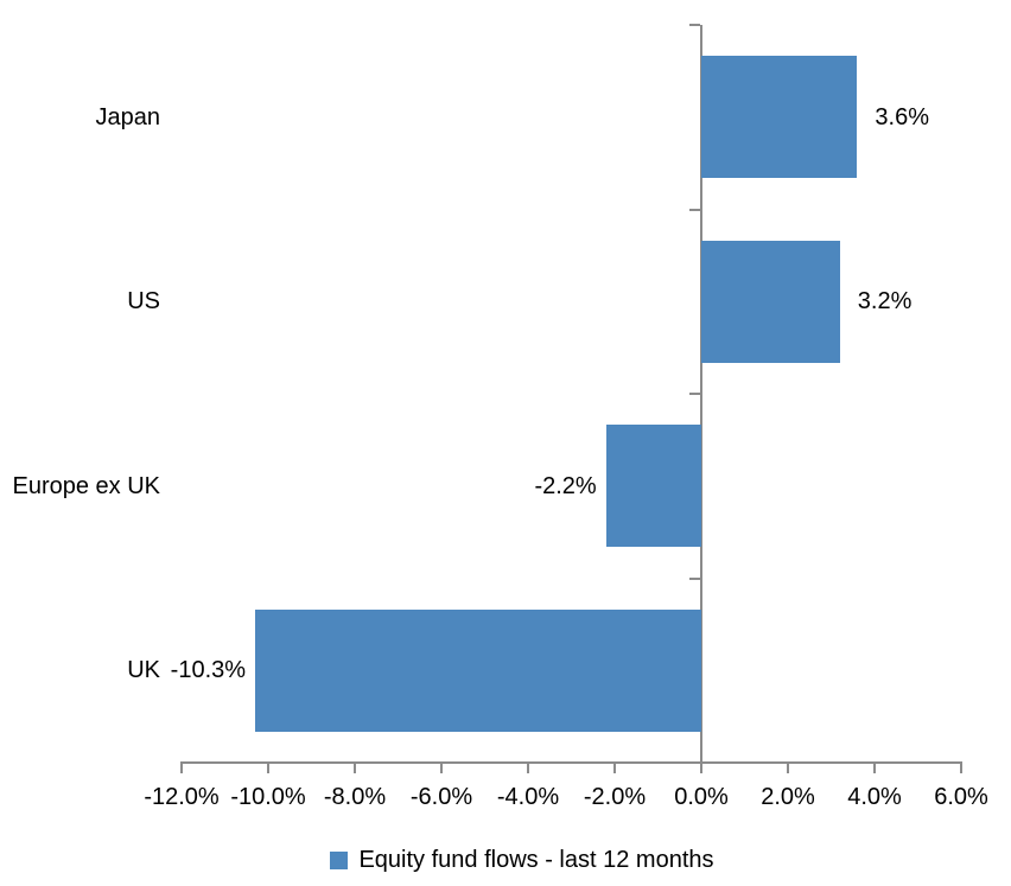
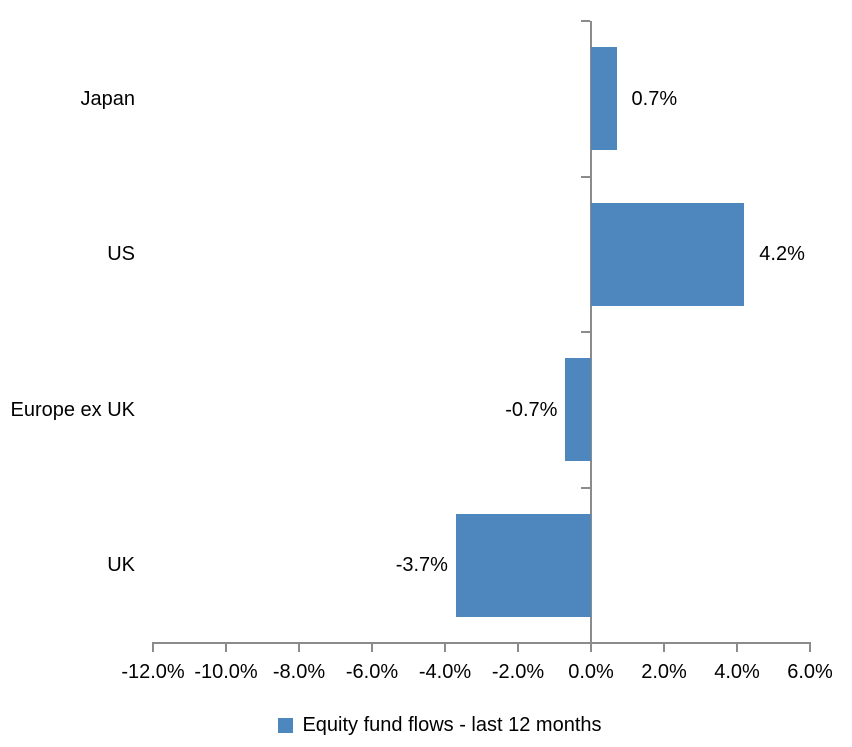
Japan: 3.6% -> 0.7%
US: 3.2% -> 4.2%
Europe ex UK: -2.2% -> -0.7%
UK: -10.3% -> -3.7%
